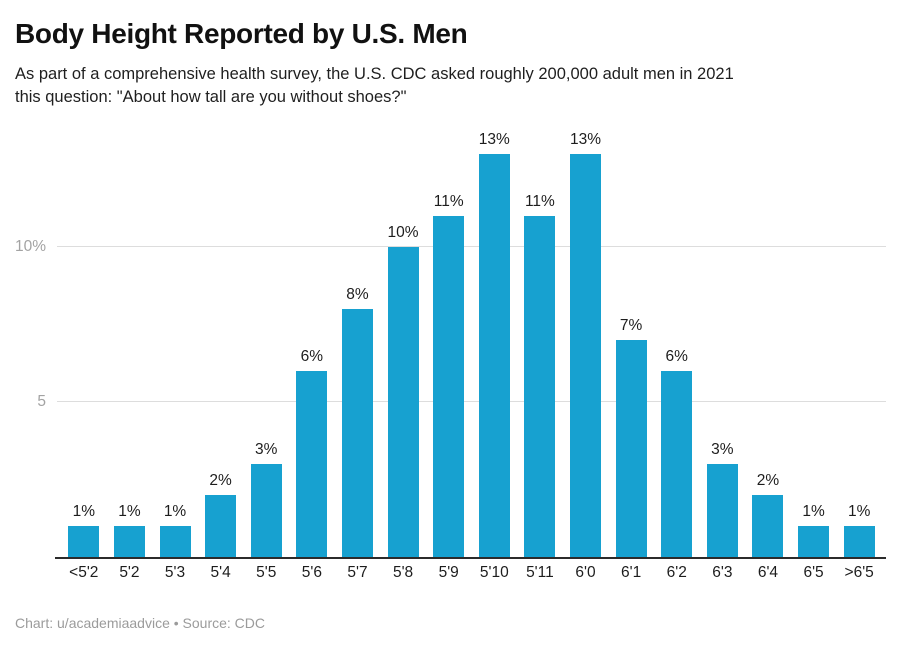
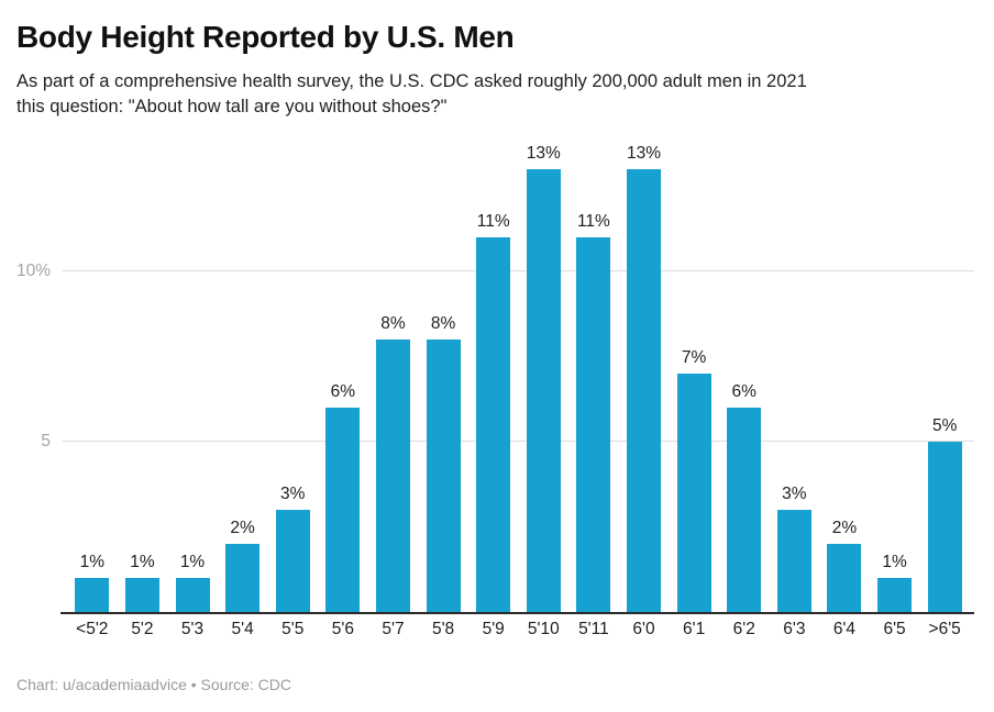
5'8: 10% -> 8%
>6'5: 1% -> 5%
